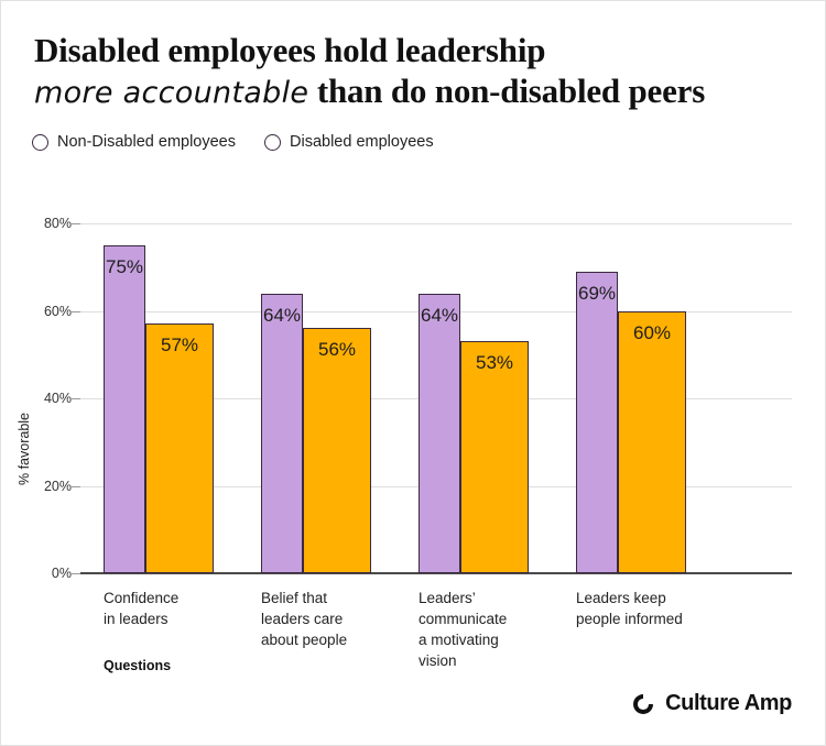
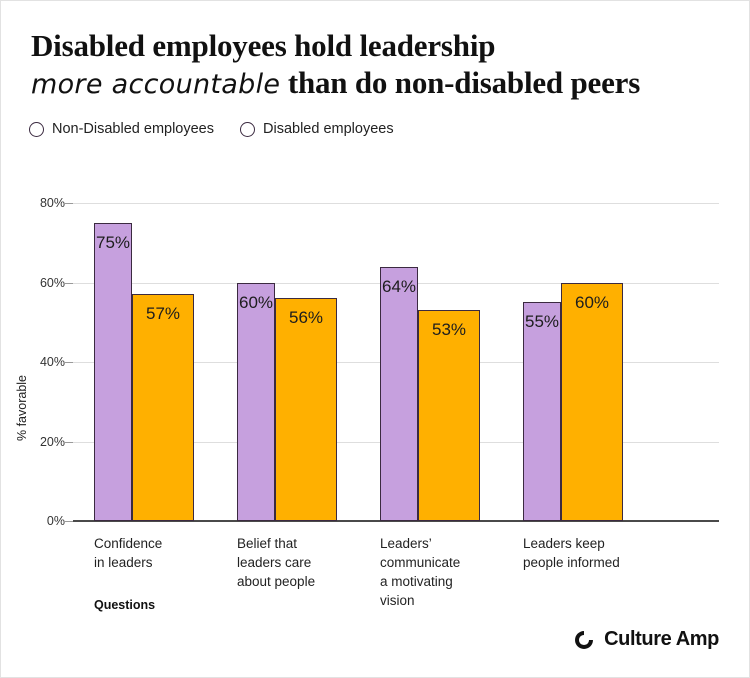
Non-Disabled employees/Belief that leaders care about people: 64% -> 60%
Non-Disabled employees/Leaders keep people informed: 69% -> 55%
